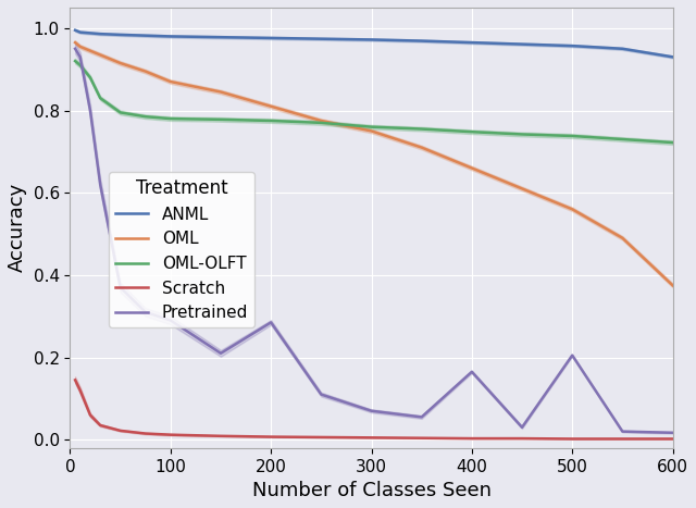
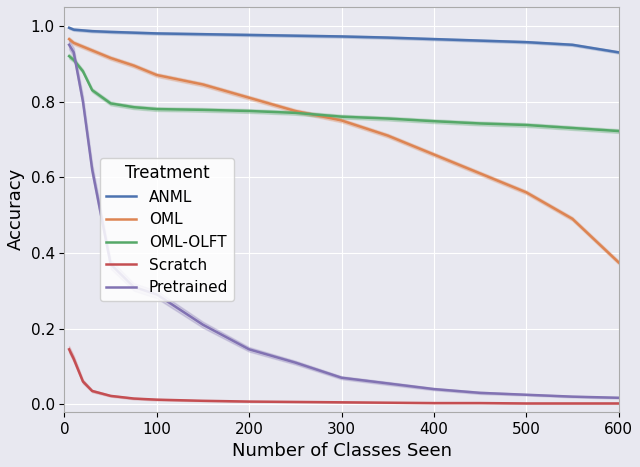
Pretrained/200: 0.285 -> 0.145
Pretrained/400: 0.165 -> 0.040
Pretrained/500: 0.205 -> 0.025
